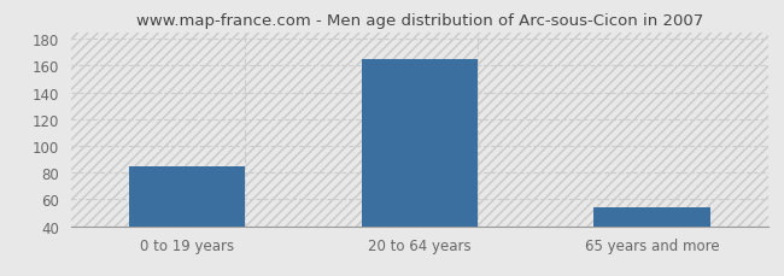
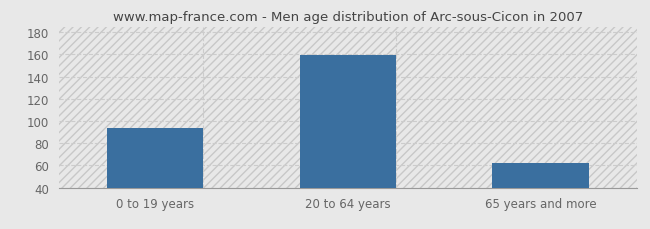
0 to 19 years: 85 -> 94
20 to 64 years: 165 -> 159
65 years and more: 54 -> 62
